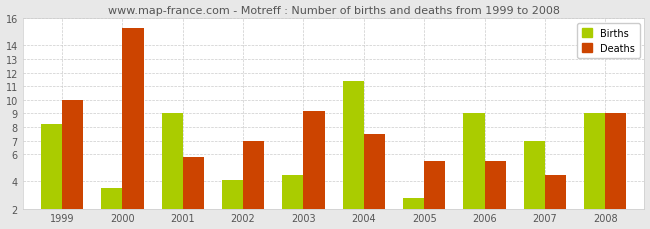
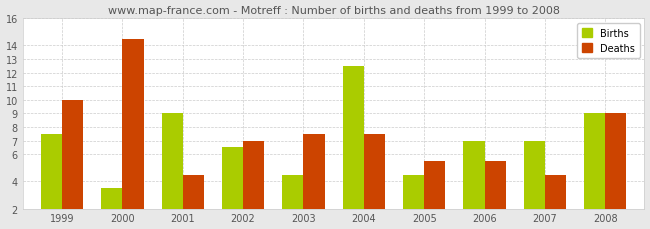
Births/1999: 8.2 -> 7.5
Deaths/2000: 15.3 -> 14.5
Deaths/2001: 5.8 -> 4.5
Births/2002: 4.1 -> 6.5
Deaths/2003: 9.2 -> 7.5
Births/2004: 11.4 -> 12.5
Births/2005: 2.8 -> 4.5
Births/2006: 9.0 -> 7.0
